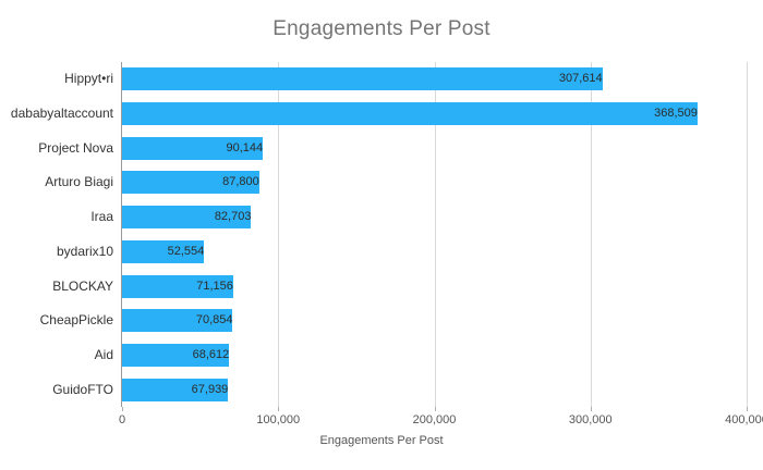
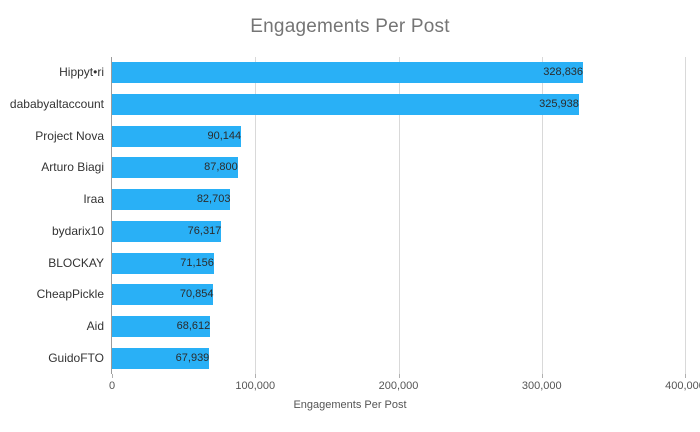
Hippyt•ri: 307,614 -> 328,836
dababyaltaccount: 368,509 -> 325,938
bydarix10: 52,554 -> 76,317
